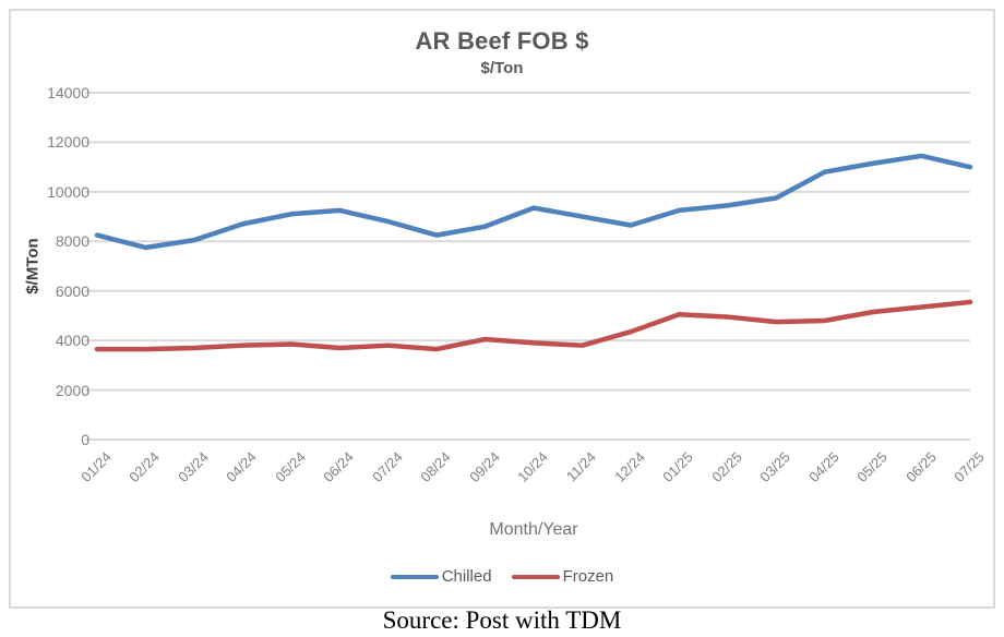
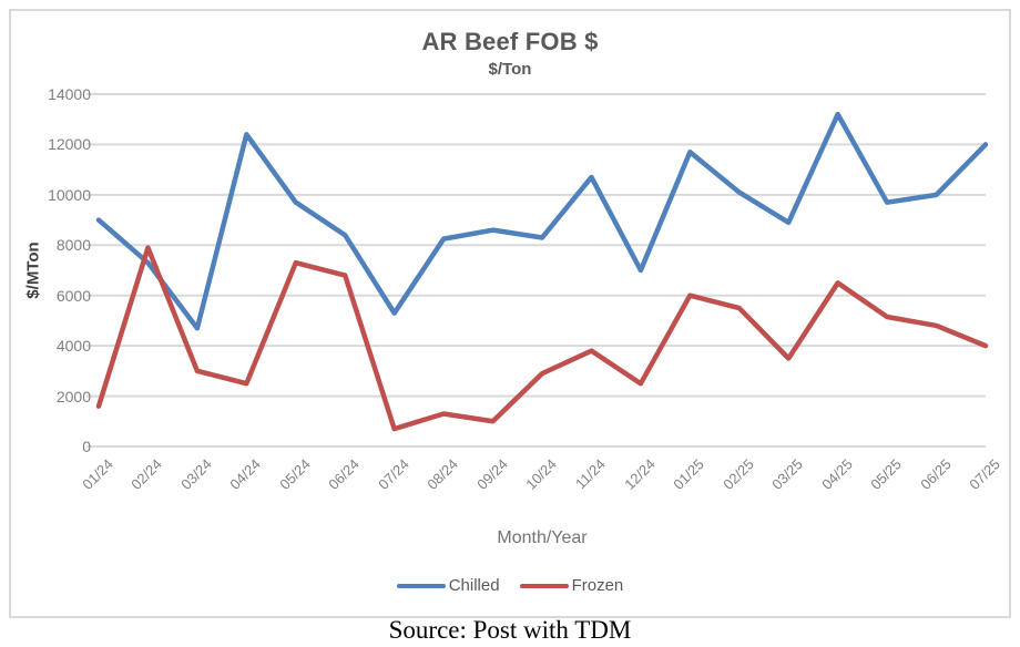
Chilled/01/24: 8200 -> 9000
Frozen/01/24: 3600 -> 1600
Chilled/02/24: 7800 -> 7300
Frozen/02/24: 3600 -> 7900
Chilled/03/24: 8000 -> 4700
Frozen/03/24: 3700 -> 3000
Chilled/04/24: 8700 -> 12400
Frozen/04/24: 3800 -> 2500
Chilled/05/24: 9100 -> 9700
Frozen/05/24: 3800 -> 7300
Chilled/06/24: 9200 -> 8400
Frozen/06/24: 3700 -> 6800
Chilled/07/24: 8800 -> 5300
Frozen/07/24: 3800 -> 700
Frozen/08/24: 3600 -> 1300
Frozen/09/24: 4000 -> 1000
Chilled/10/24: 9400 -> 8300
Frozen/10/24: 3900 -> 2900
Chilled/11/24: 9000 -> 10700
Chilled/12/24: 8600 -> 7000
Frozen/12/24: 4400 -> 2500
Chilled/01/25: 9200 -> 11700
Frozen/01/25: 5000 -> 6000
Chilled/02/25: 9400 -> 10100
Frozen/02/25: 5000 -> 5500
Chilled/03/25: 9800 -> 8900
Frozen/03/25: 4800 -> 3500
Chilled/04/25: 10800 -> 13200
Frozen/04/25: 4800 -> 6500
Chilled/05/25: 11200 -> 9700
Chilled/06/25: 11400 -> 10000
Frozen/06/25: 5400 -> 4800
Chilled/07/25: 11000 -> 12000
Frozen/07/25: 5600 -> 4000
